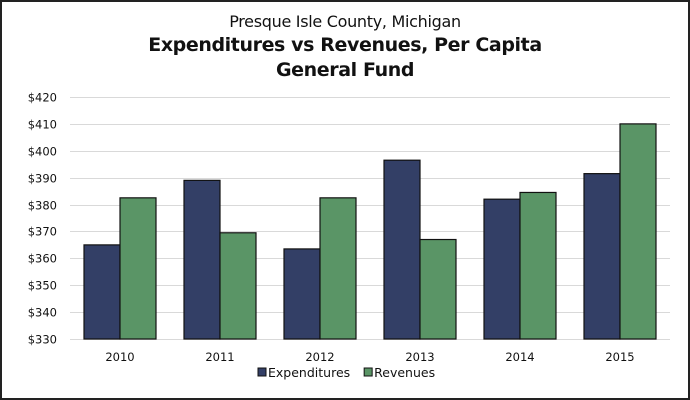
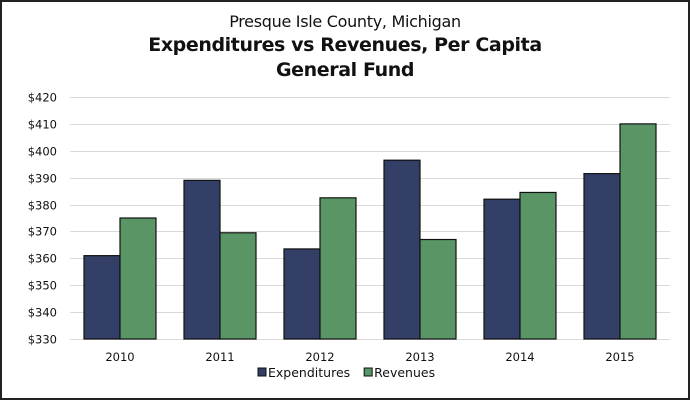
Expenditures/2010: $365 -> $361
Revenues/2010: $382 -> $375
